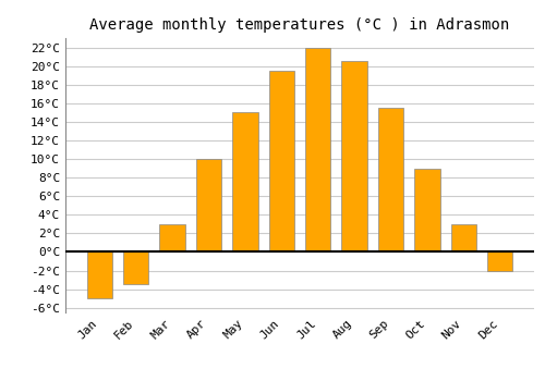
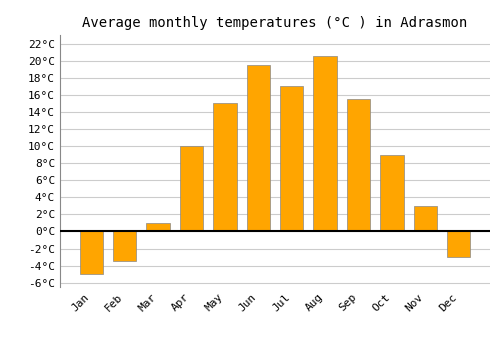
Mar: 3.0°C -> 1.0°C
Jul: 22.0°C -> 17.0°C
Dec: -2.0°C -> -3.0°C
